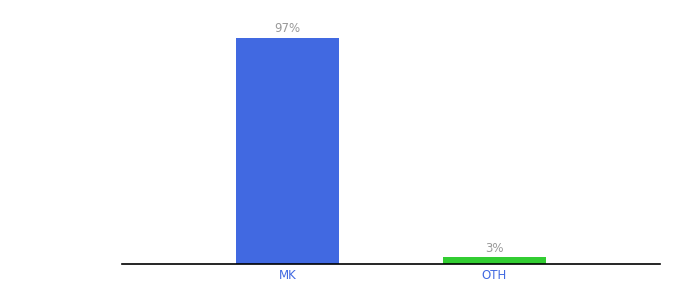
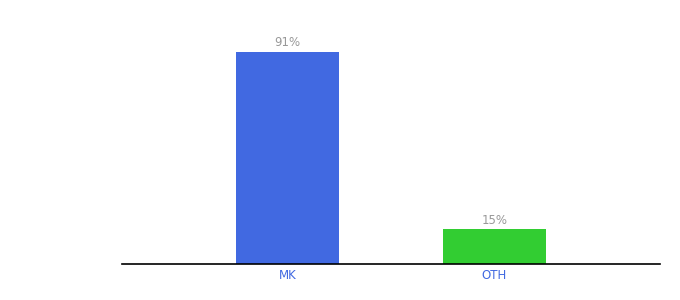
MK: 97% -> 91%
OTH: 3% -> 15%
